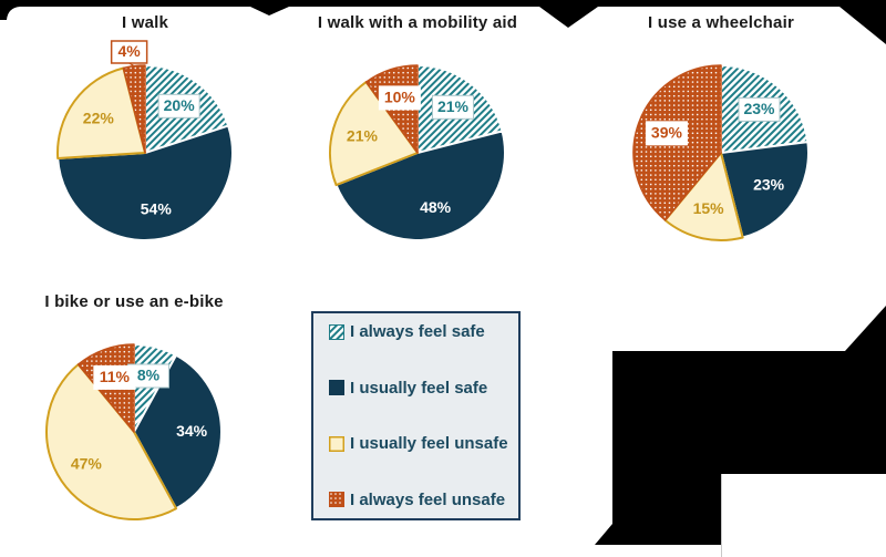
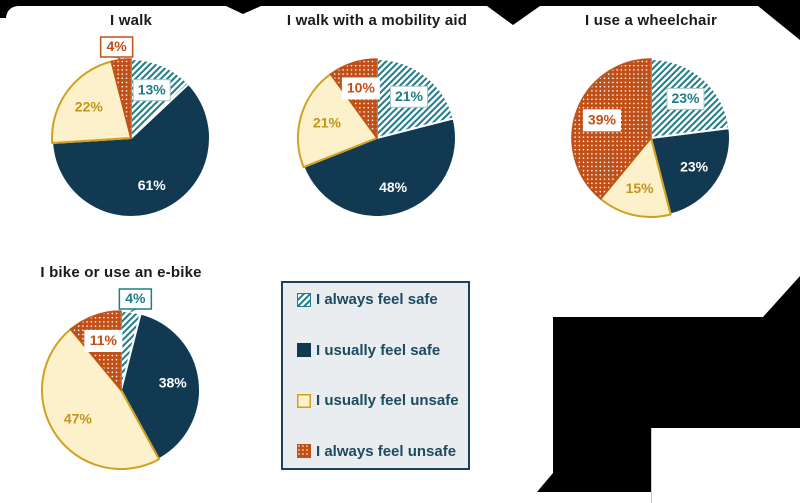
I walk/I always feel safe: 20% -> 13%
I walk/I usually feel safe: 54% -> 61%
I bike or use an e-bike/I always feel safe: 8% -> 4%
I bike or use an e-bike/I usually feel safe: 34% -> 38%
